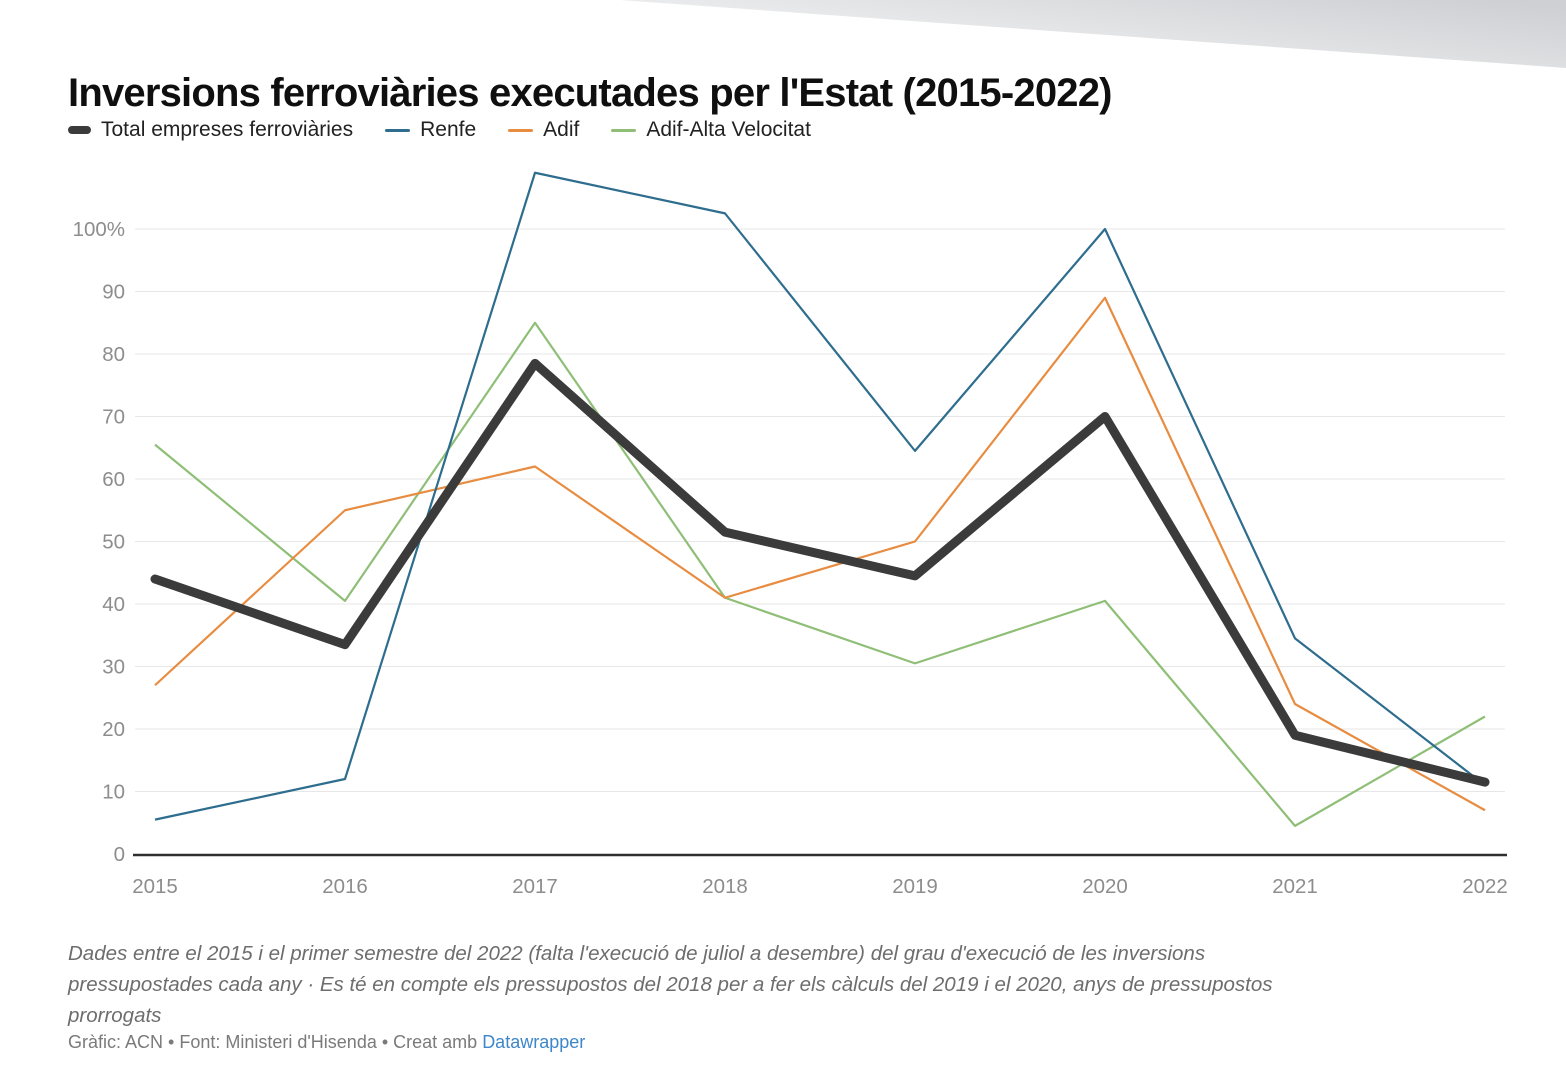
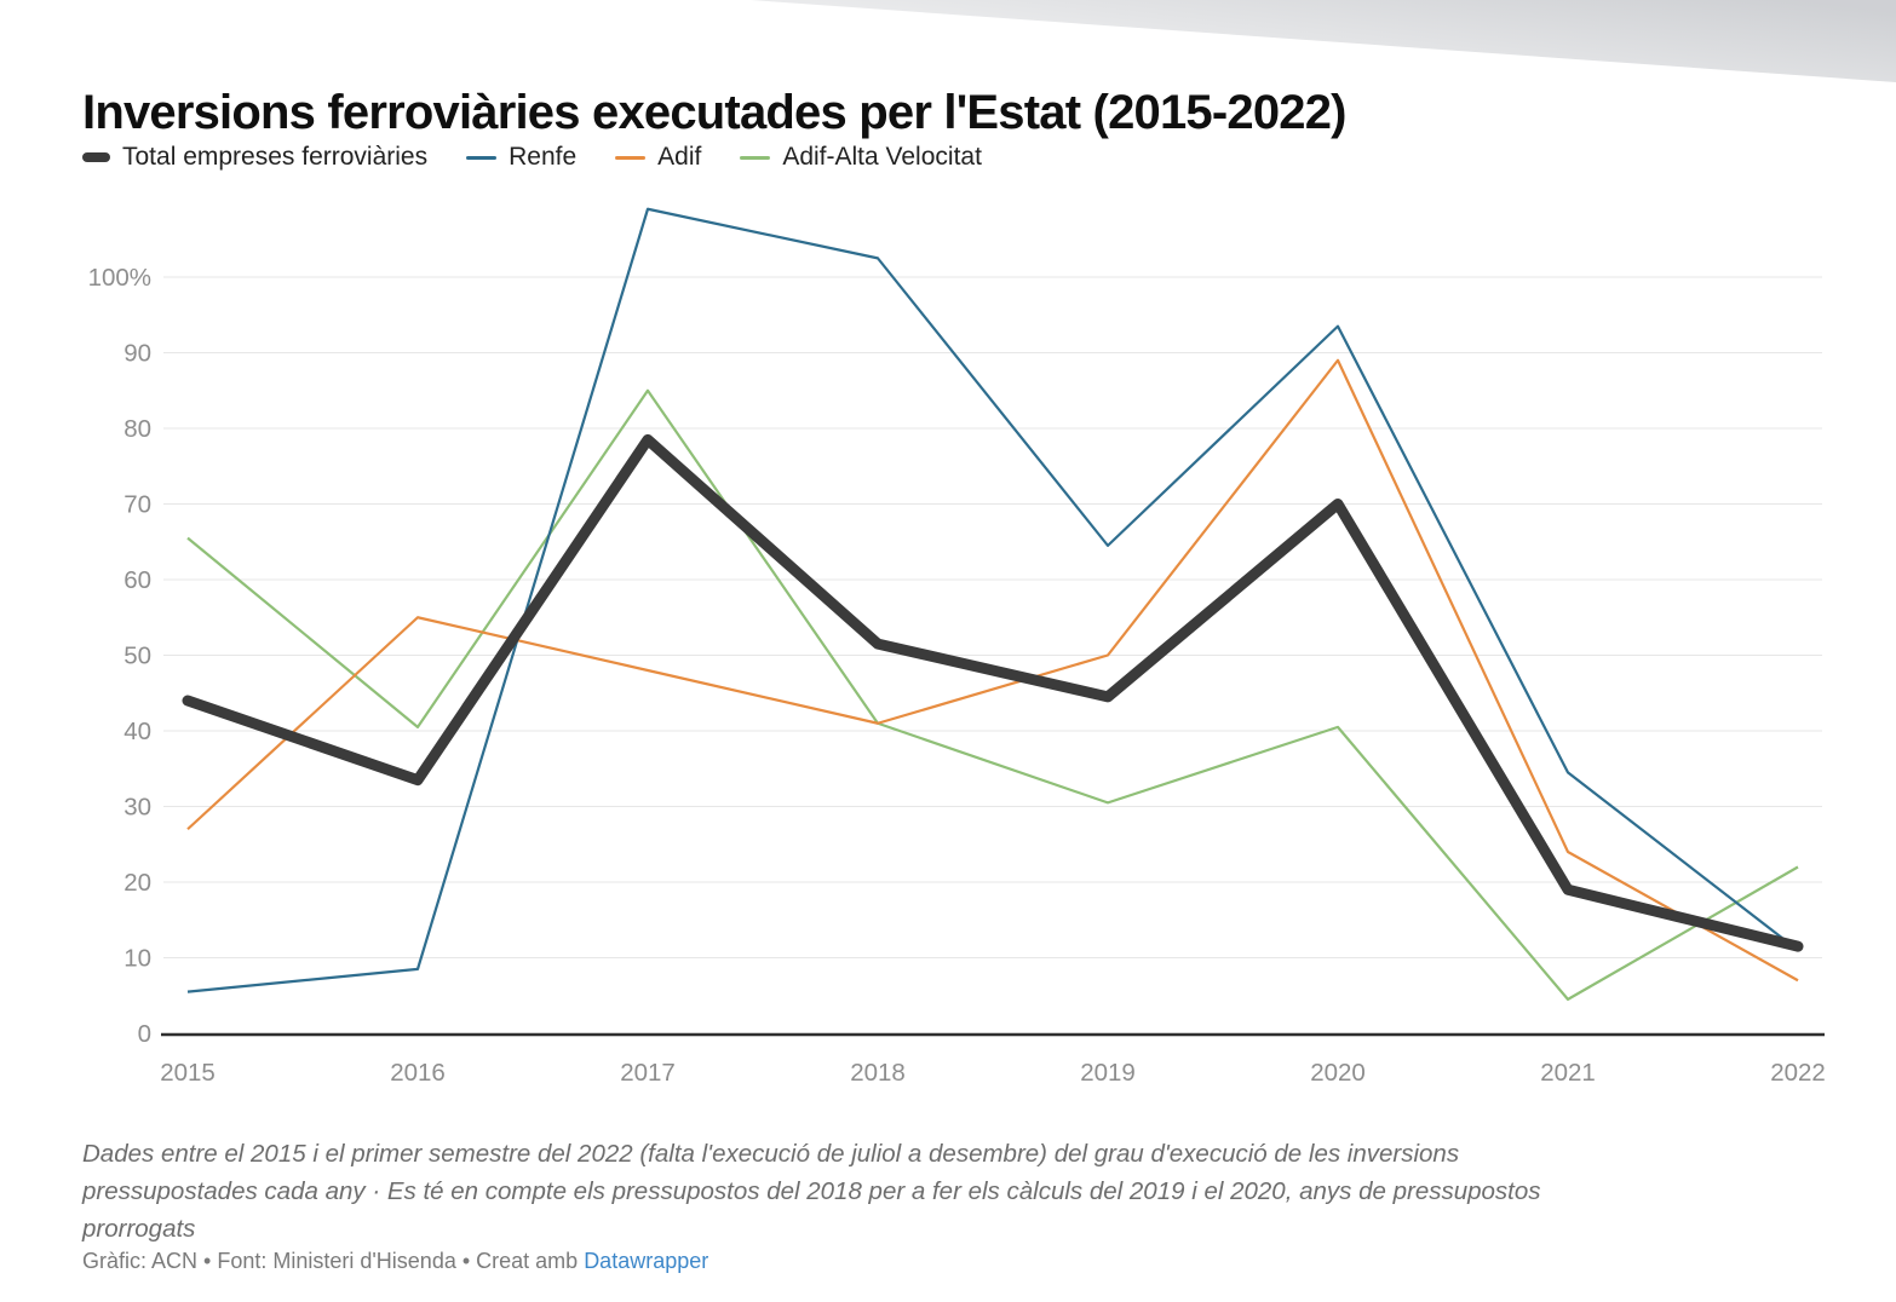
Renfe/2016: 12% -> 8%
Adif/2017: 62% -> 48%
Renfe/2020: 100% -> 94%
